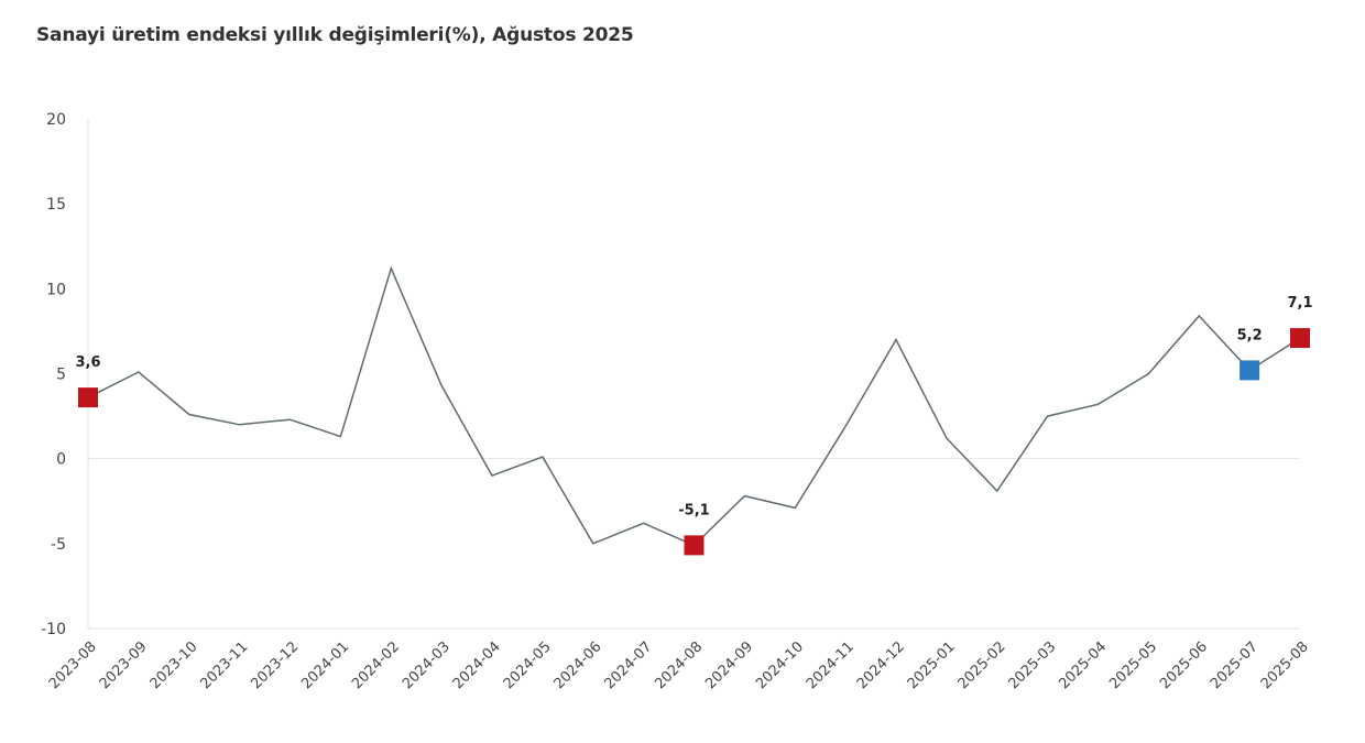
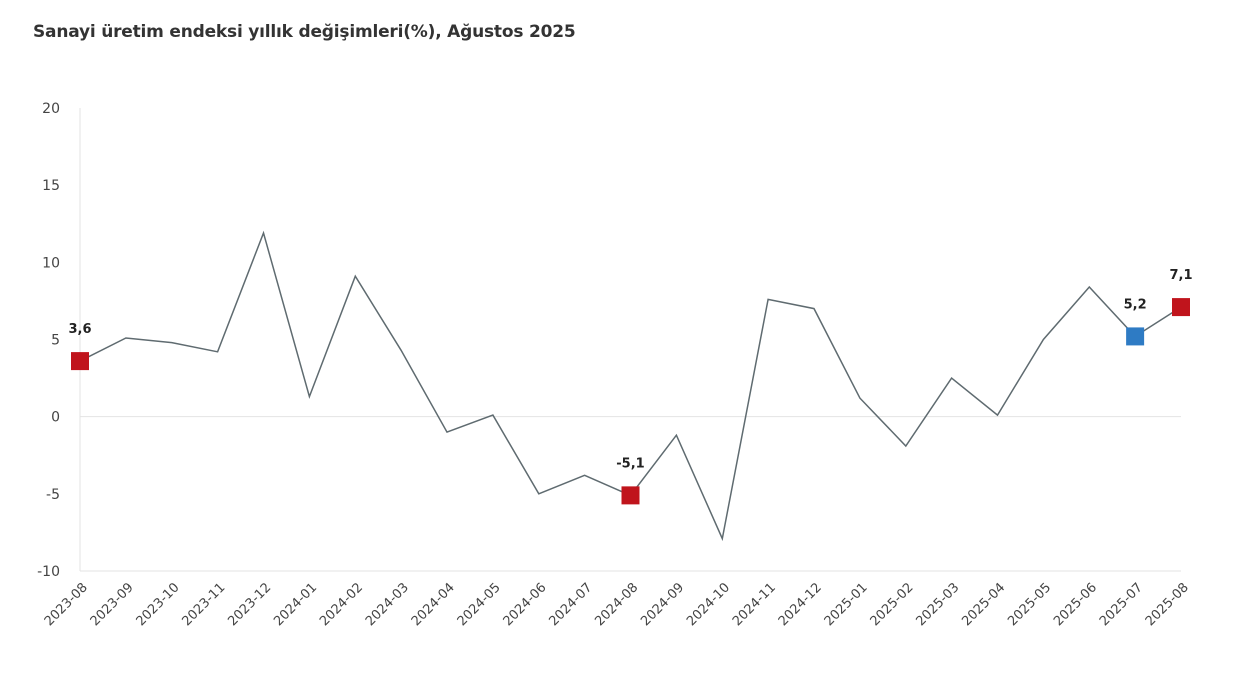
2023-10: 2.6 -> 4.8
2023-11: 2.0 -> 4.2
2023-12: 2.3 -> 11.9
2024-02: 11.2 -> 9.1
2024-09: -2.2 -> -1.2
2024-10: -2.9 -> -7.9
2024-11: 1.9 -> 7.6
2025-04: 3.2 -> 0.1
